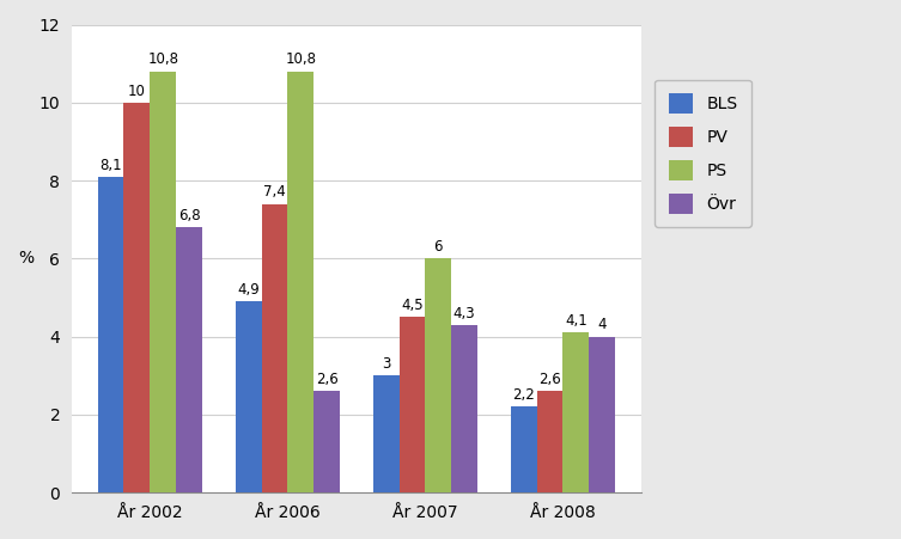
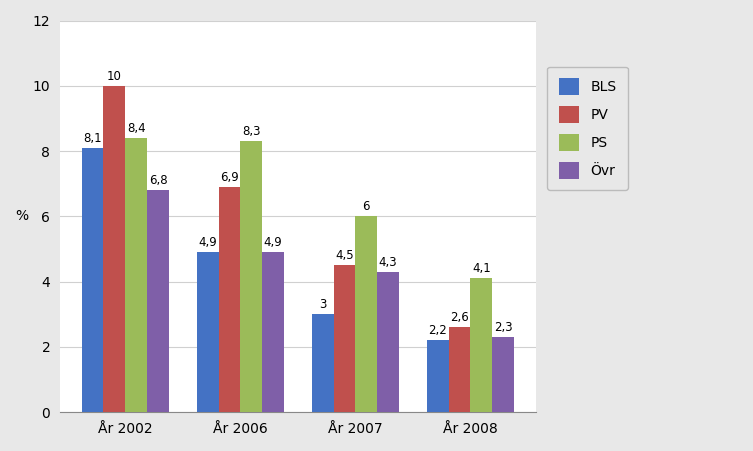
PS/År 2002: 10,8 -> 8,4
PV/År 2006: 7,4 -> 6,9
PS/År 2006: 10,8 -> 8,3
Övr/År 2006: 2,6 -> 4,9
Övr/År 2008: 4 -> 2,3
